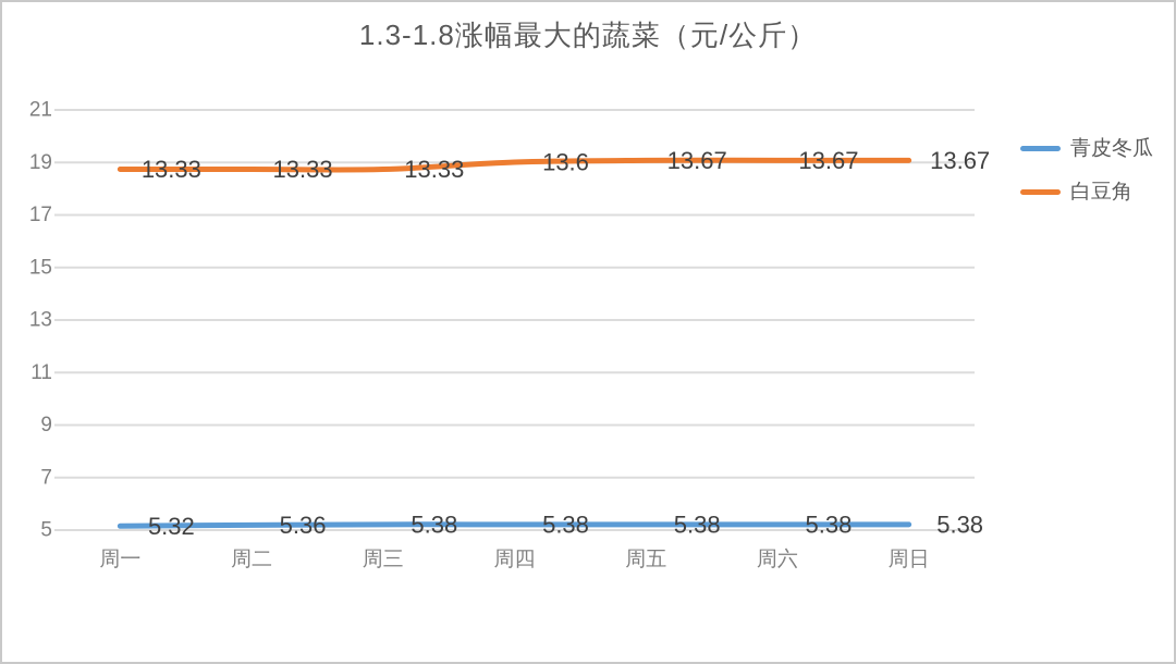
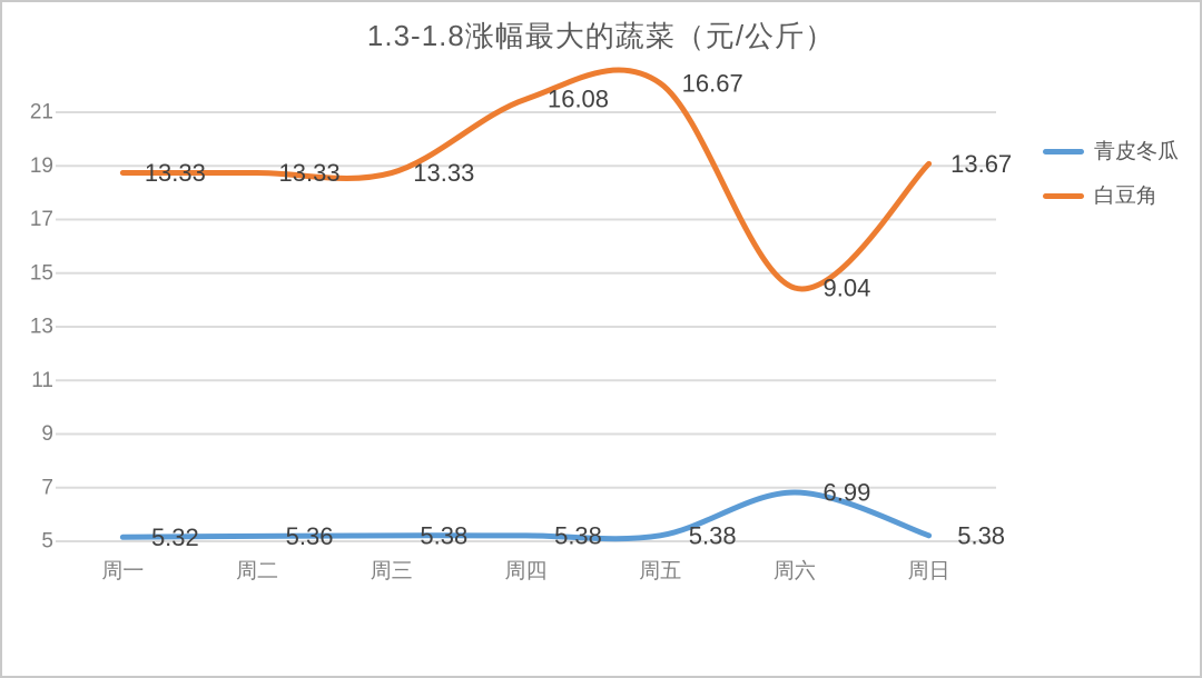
白豆角/周四: 13.6 -> 16.08
白豆角/周五: 13.67 -> 16.67
青皮冬瓜/周六: 5.38 -> 6.99
白豆角/周六: 13.67 -> 9.04
